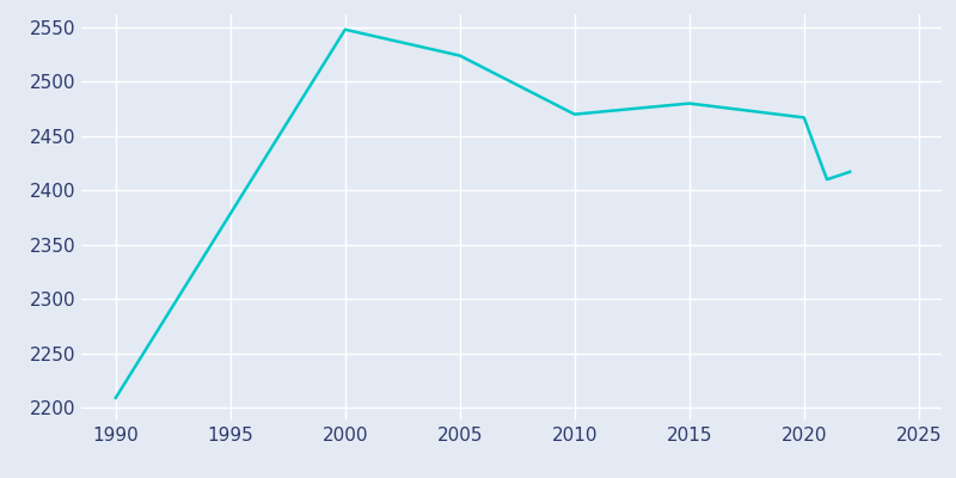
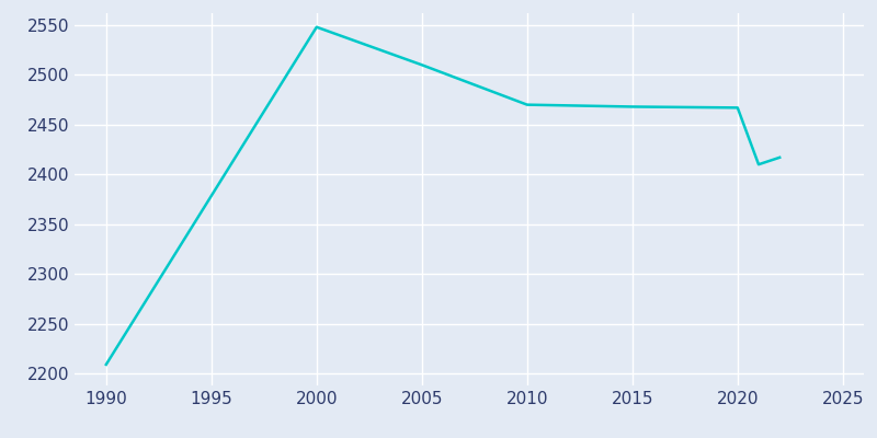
2005: 2524 -> 2510
2015: 2480 -> 2468
